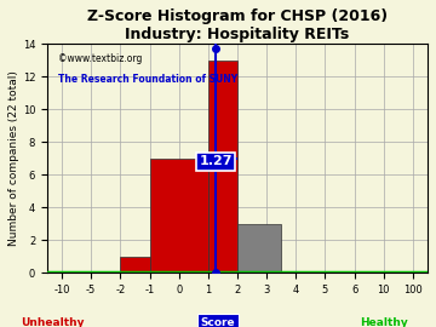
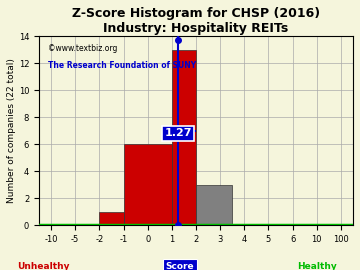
0: 7 -> 6
